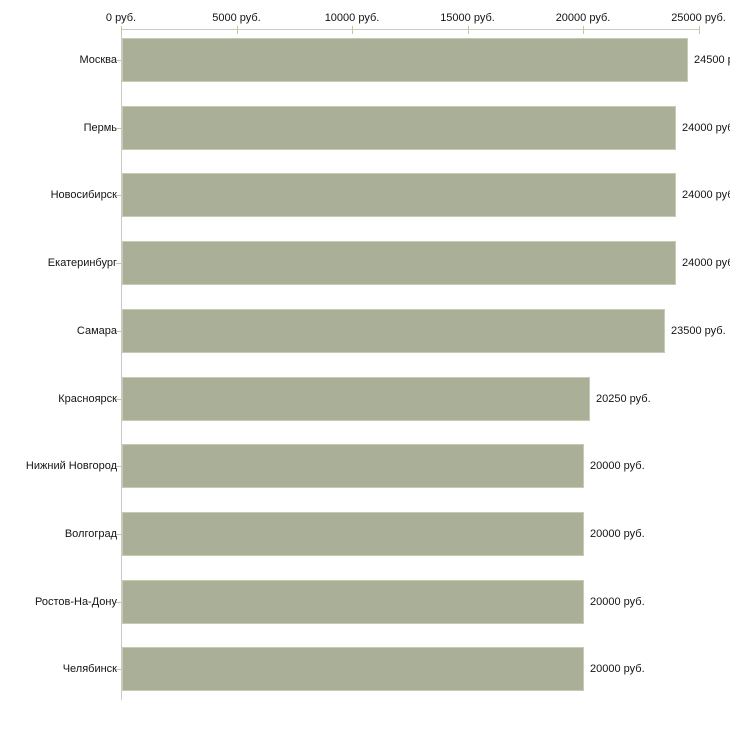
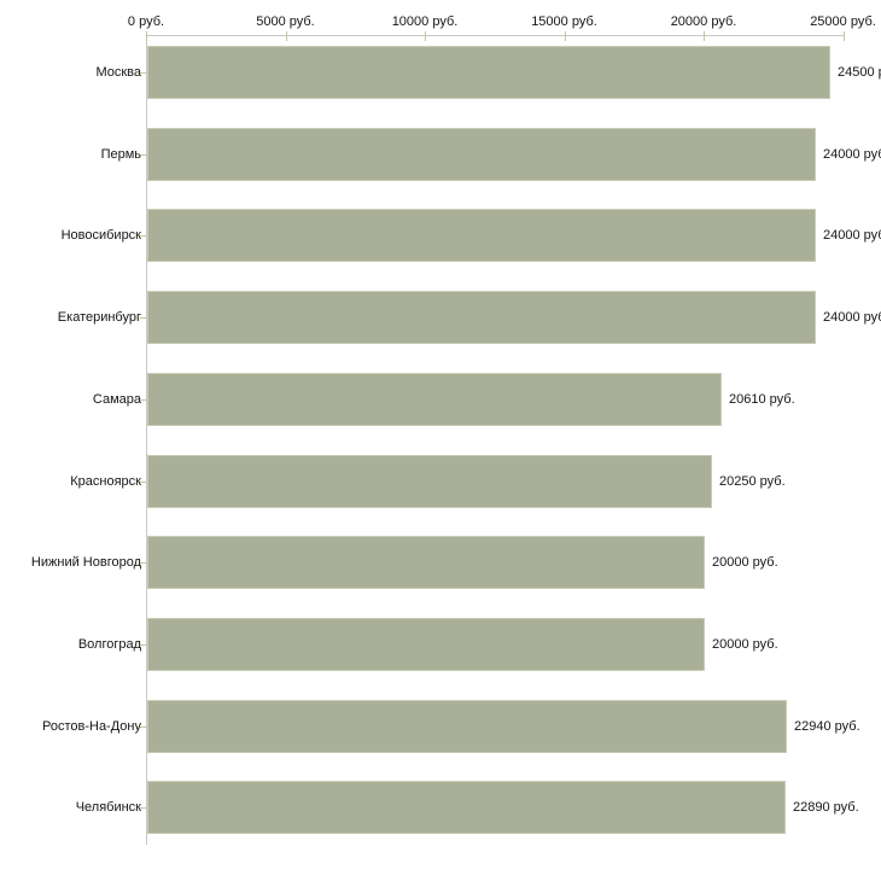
Самара: 23500 -> 20610
Ростов-На-Дону: 20000 -> 22940
Челябинск: 20000 -> 22890
